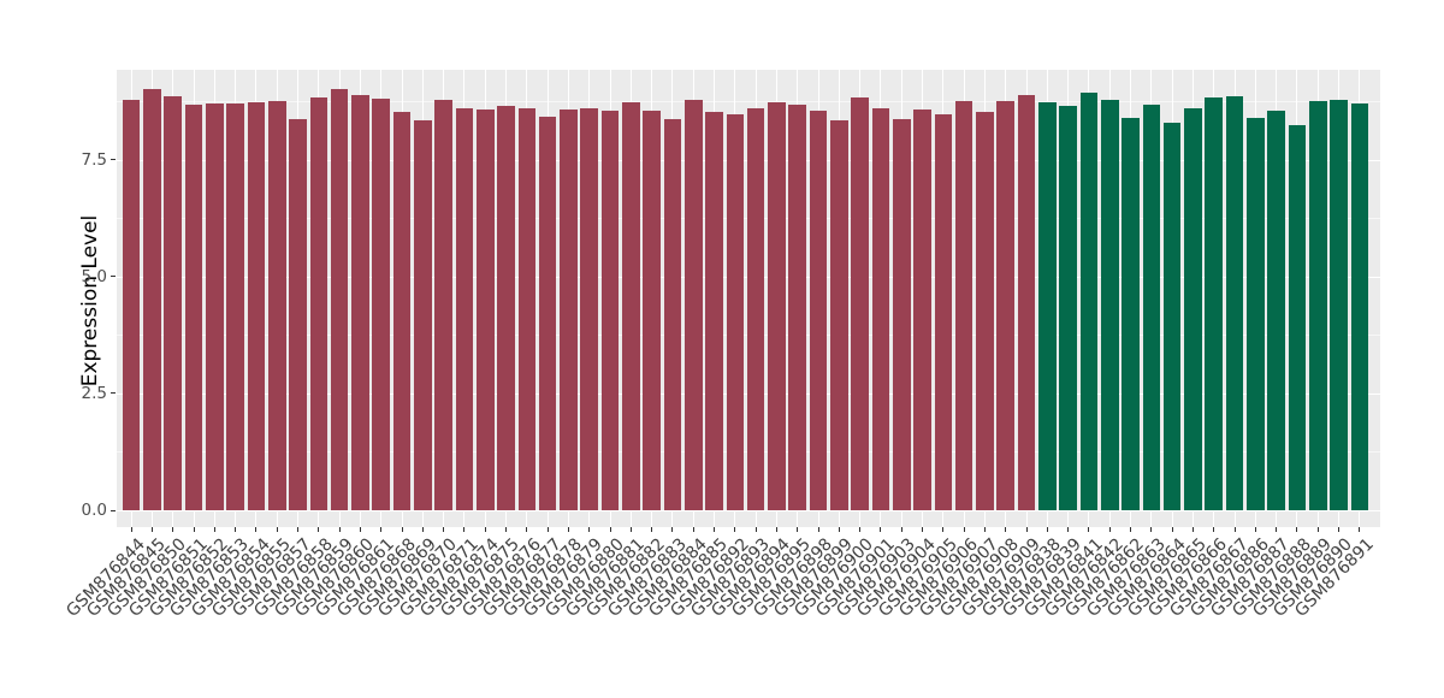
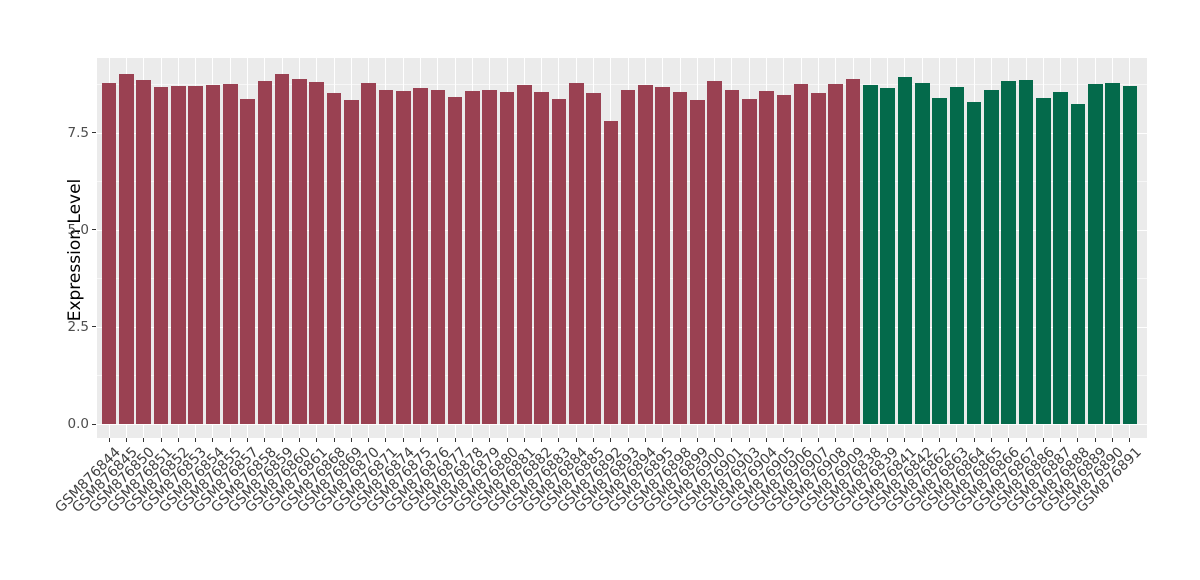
GSM876892: 8.5 -> 7.8
